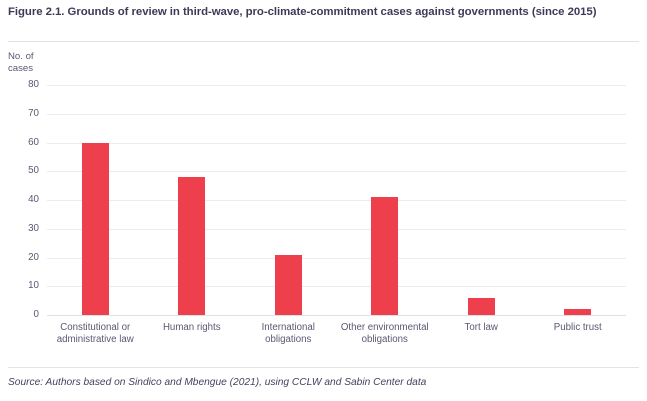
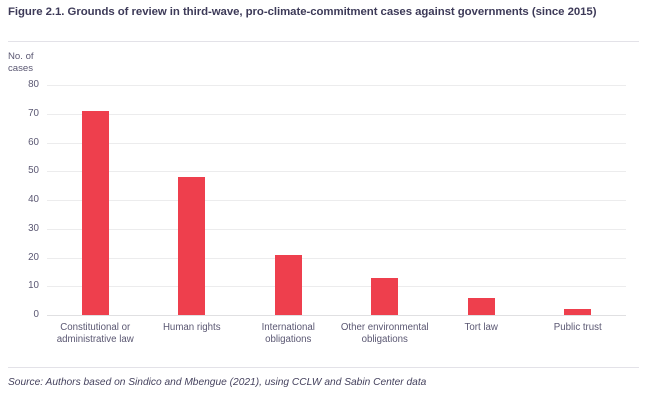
Constitutional or administrative law: 60 -> 71
Other environmental obligations: 41 -> 13
